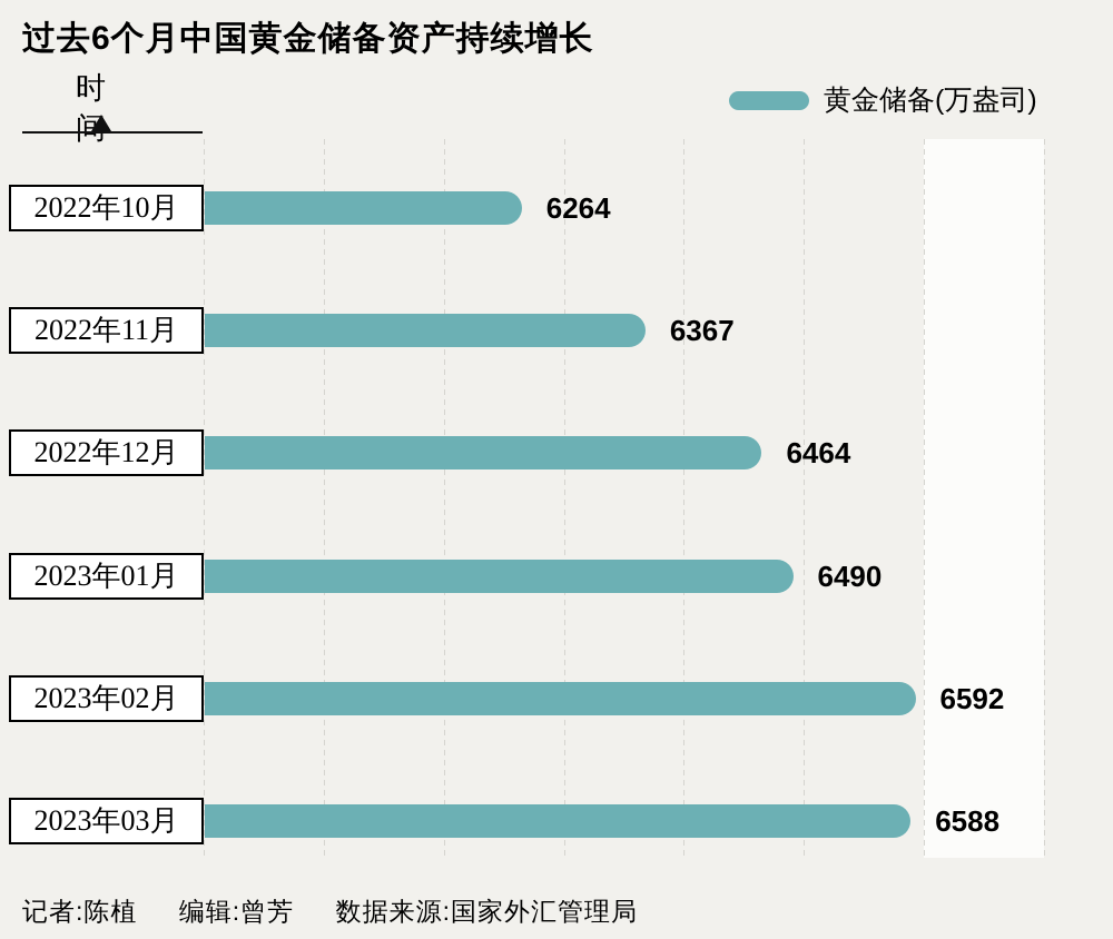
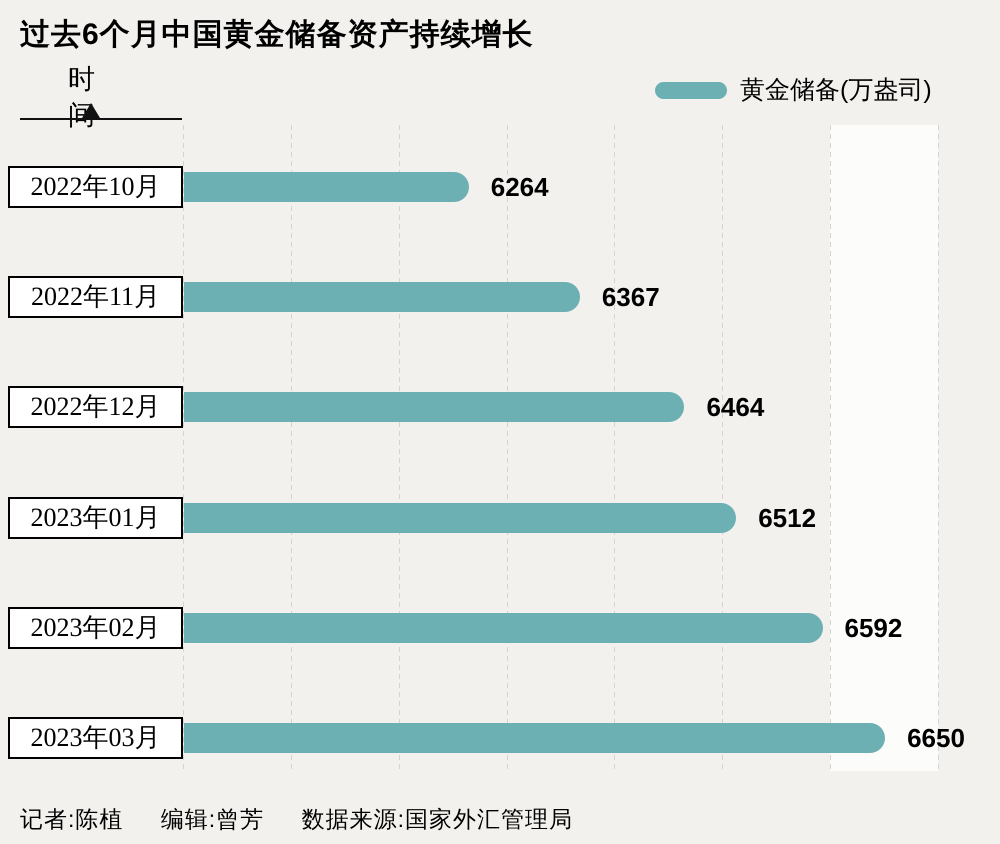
2023年01月: 6490 -> 6512
2023年03月: 6588 -> 6650
